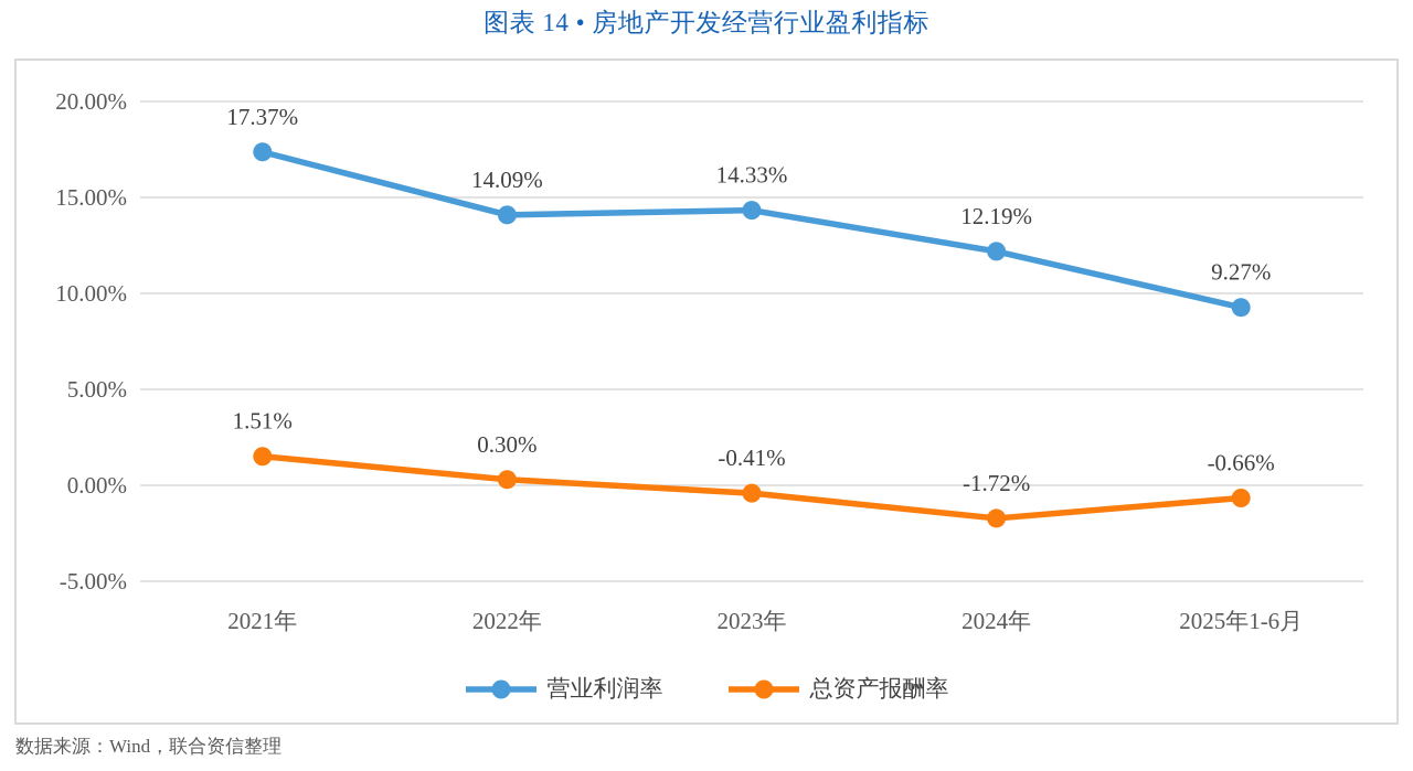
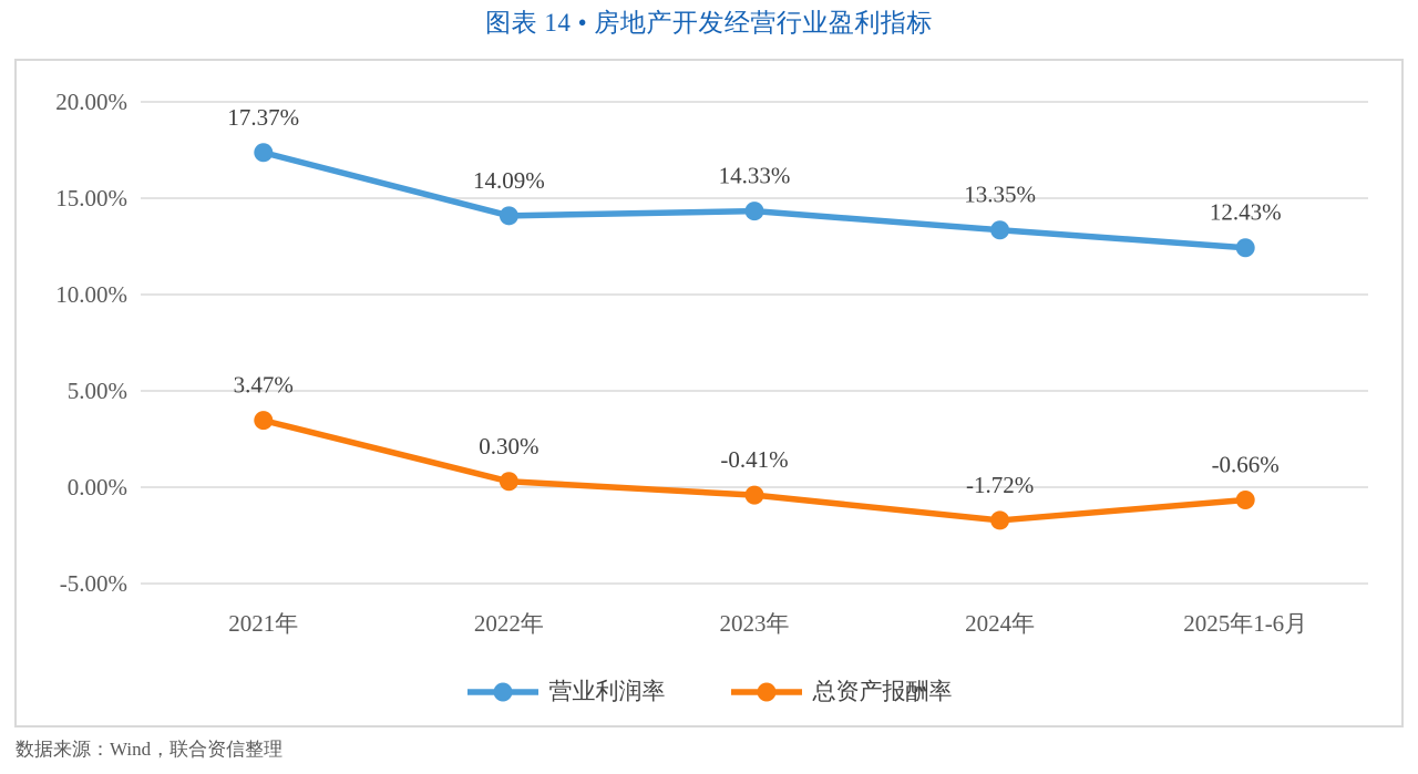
总资产报酬率/2021年: 1.51% -> 3.47%
营业利润率/2024年: 12.19% -> 13.35%
营业利润率/2025年1-6月: 9.27% -> 12.43%
